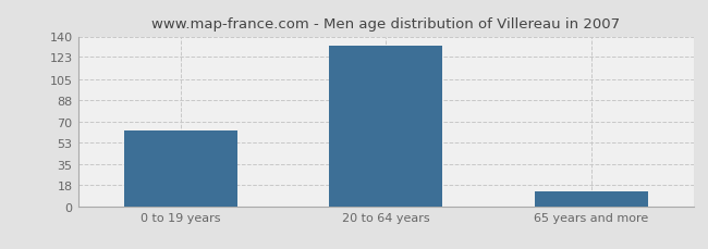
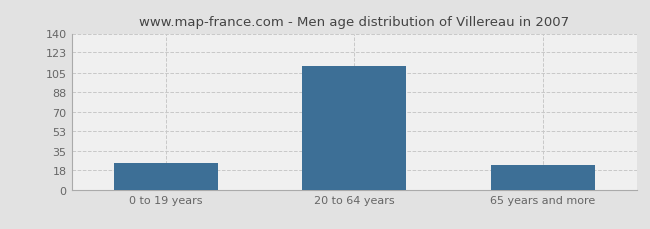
0 to 19 years: 63 -> 24
20 to 64 years: 132 -> 111
65 years and more: 12 -> 22
